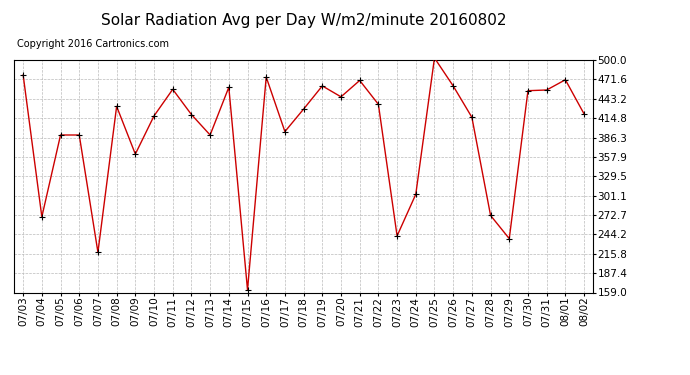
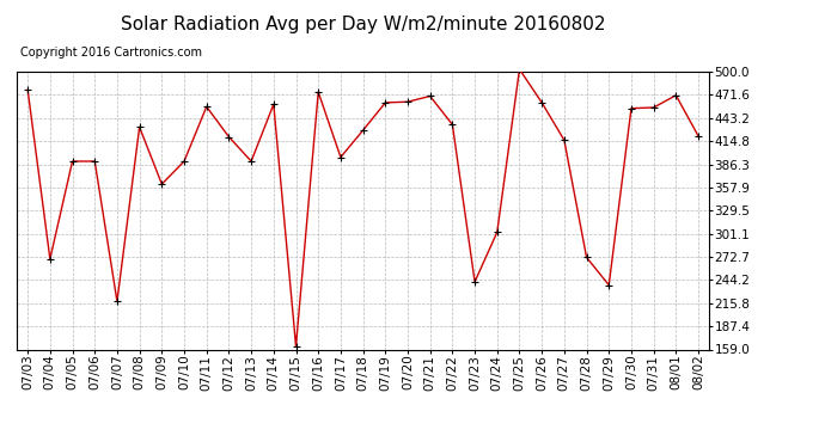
07/10: 418 -> 390
07/20: 446 -> 463
